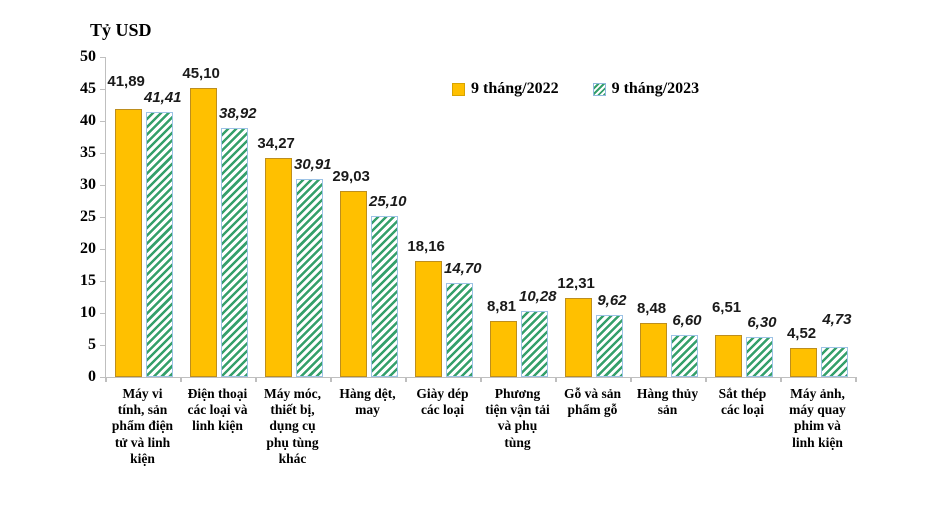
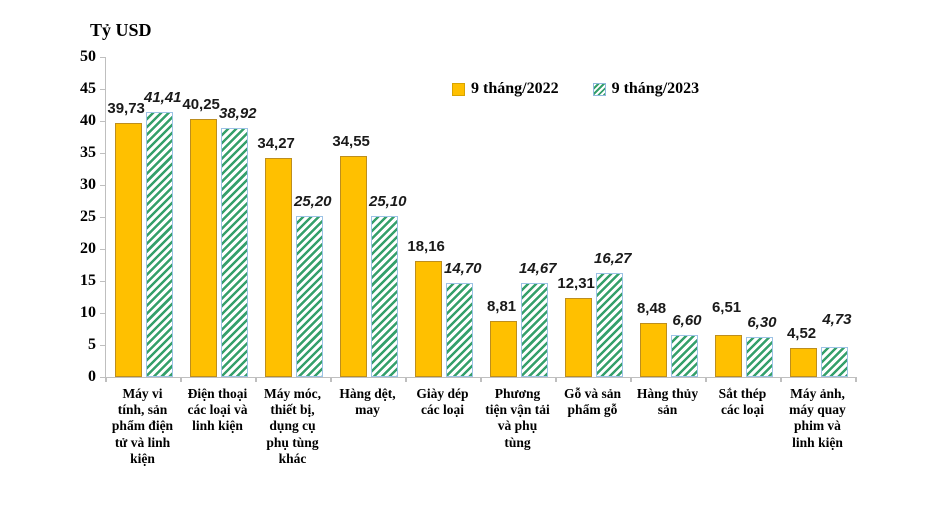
9 tháng/2022/Máy vi tính, sản phẩm điện tử và linh kiện: 41,89 -> 39,73
9 tháng/2022/Điện thoại các loại và linh kiện: 45,10 -> 40,25
9 tháng/2023/Máy móc, thiết bị, dụng cụ phụ tùng khác: 30,91 -> 25,20
9 tháng/2022/Hàng dệt, may: 29,03 -> 34,55
9 tháng/2023/Phương tiện vận tải và phụ tùng: 10,28 -> 14,67
9 tháng/2023/Gỗ và sản phẩm gỗ: 9,62 -> 16,27
